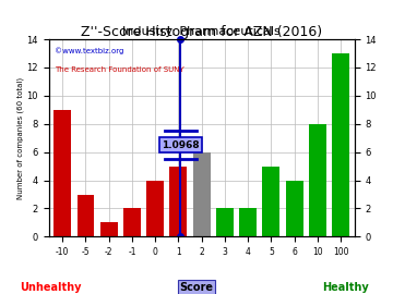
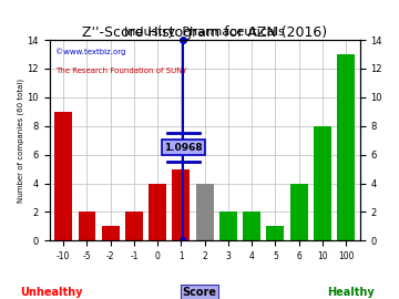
-5: 3 -> 2
2: 6 -> 4
5: 5 -> 1
